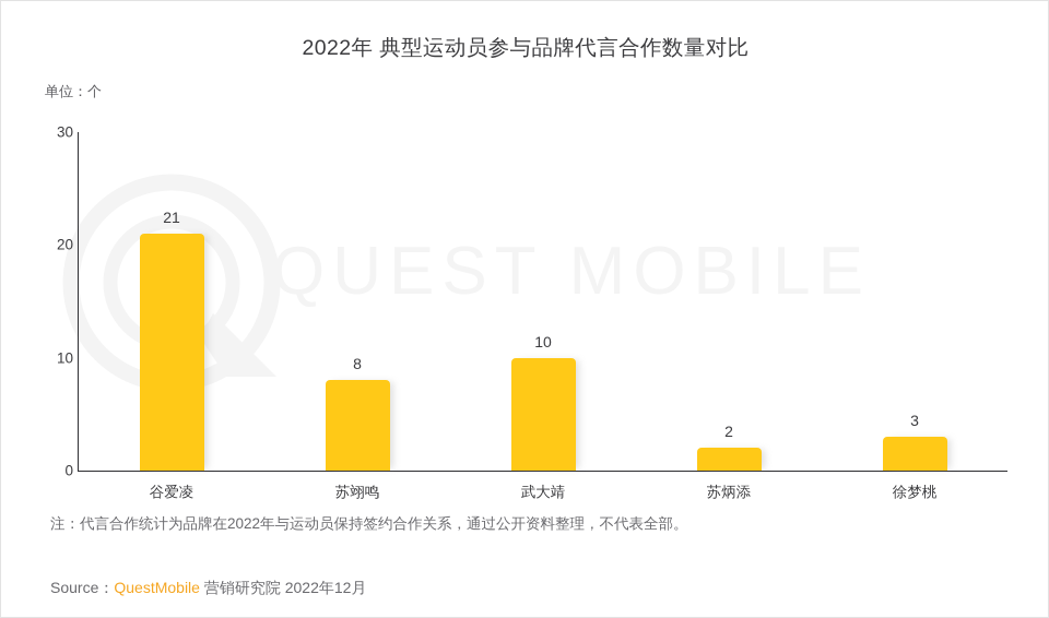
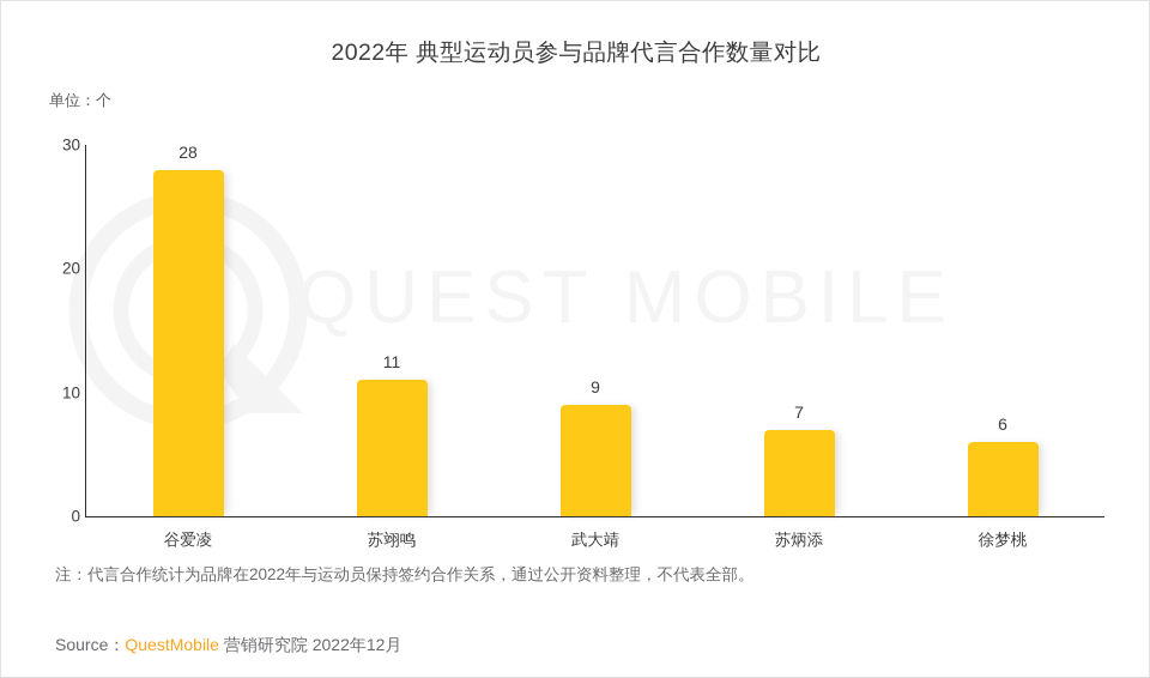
谷爱凌: 21 -> 28
苏翊鸣: 8 -> 11
武大靖: 10 -> 9
苏炳添: 2 -> 7
徐梦桃: 3 -> 6
